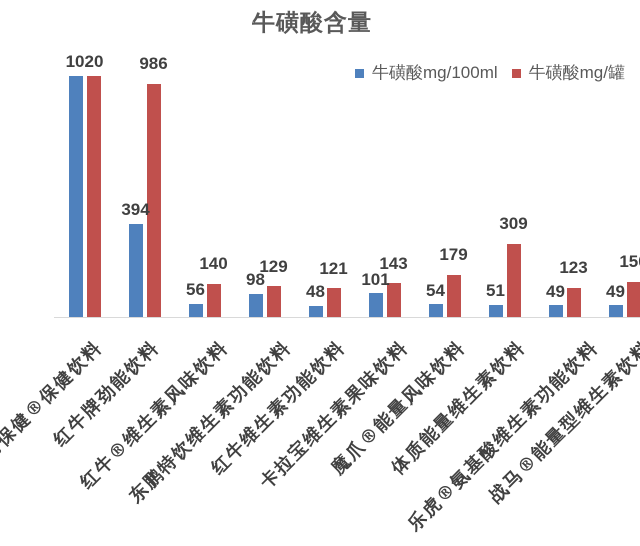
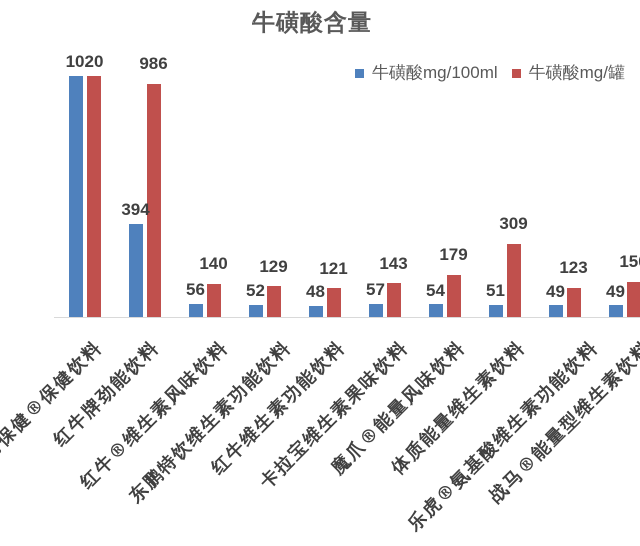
牛磺酸mg/100ml/东鹏特饮维生素功能饮料: 98 -> 52
牛磺酸mg/100ml/卡拉宝维生素果味饮料: 101 -> 57
